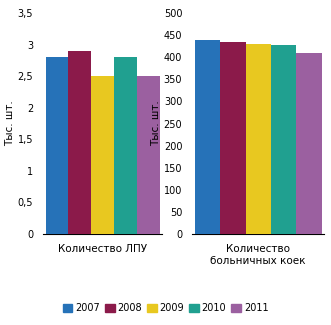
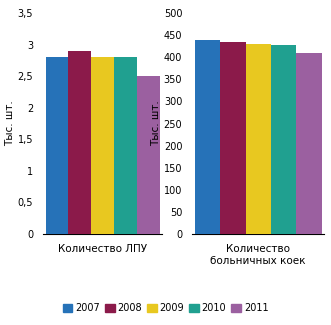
Количество ЛПУ: 2,5 -> 2,8
